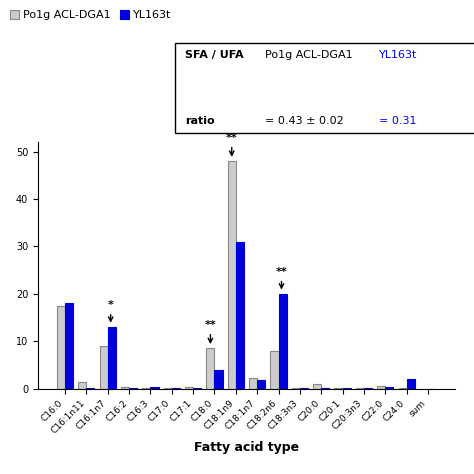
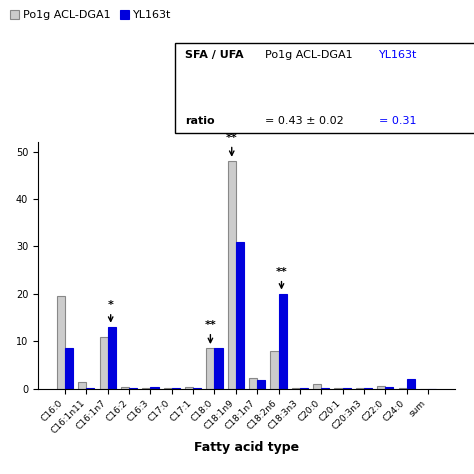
Po1g ACL-DGA1/C16:0: 17.5 -> 19.5
YL163t/C16:0: 18.0 -> 8.5
Po1g ACL-DGA1/C16:1n7: 9.0 -> 11.0
YL163t/C18:0: 4.0 -> 8.5
